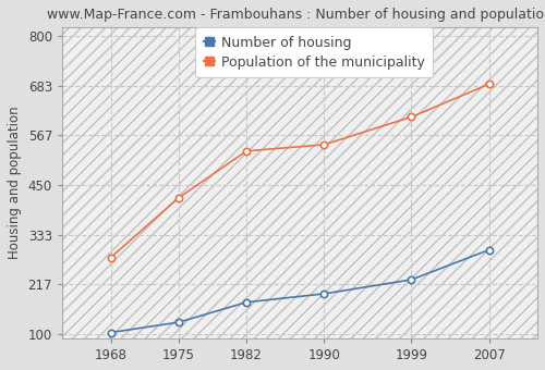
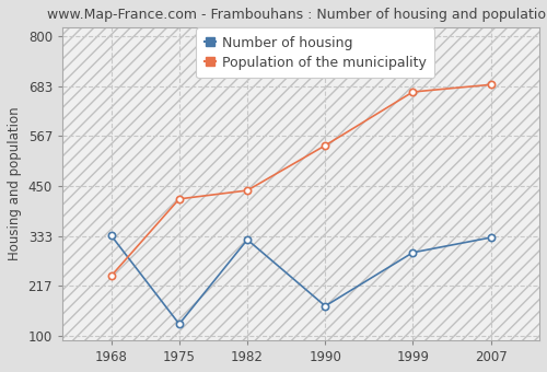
Number of housing/1968: 104 -> 335
Population of the municipality/1968: 280 -> 240
Number of housing/1982: 175 -> 325
Population of the municipality/1982: 530 -> 440
Number of housing/1990: 195 -> 170
Number of housing/1999: 228 -> 295
Population of the municipality/1999: 610 -> 670
Number of housing/2007: 298 -> 330
